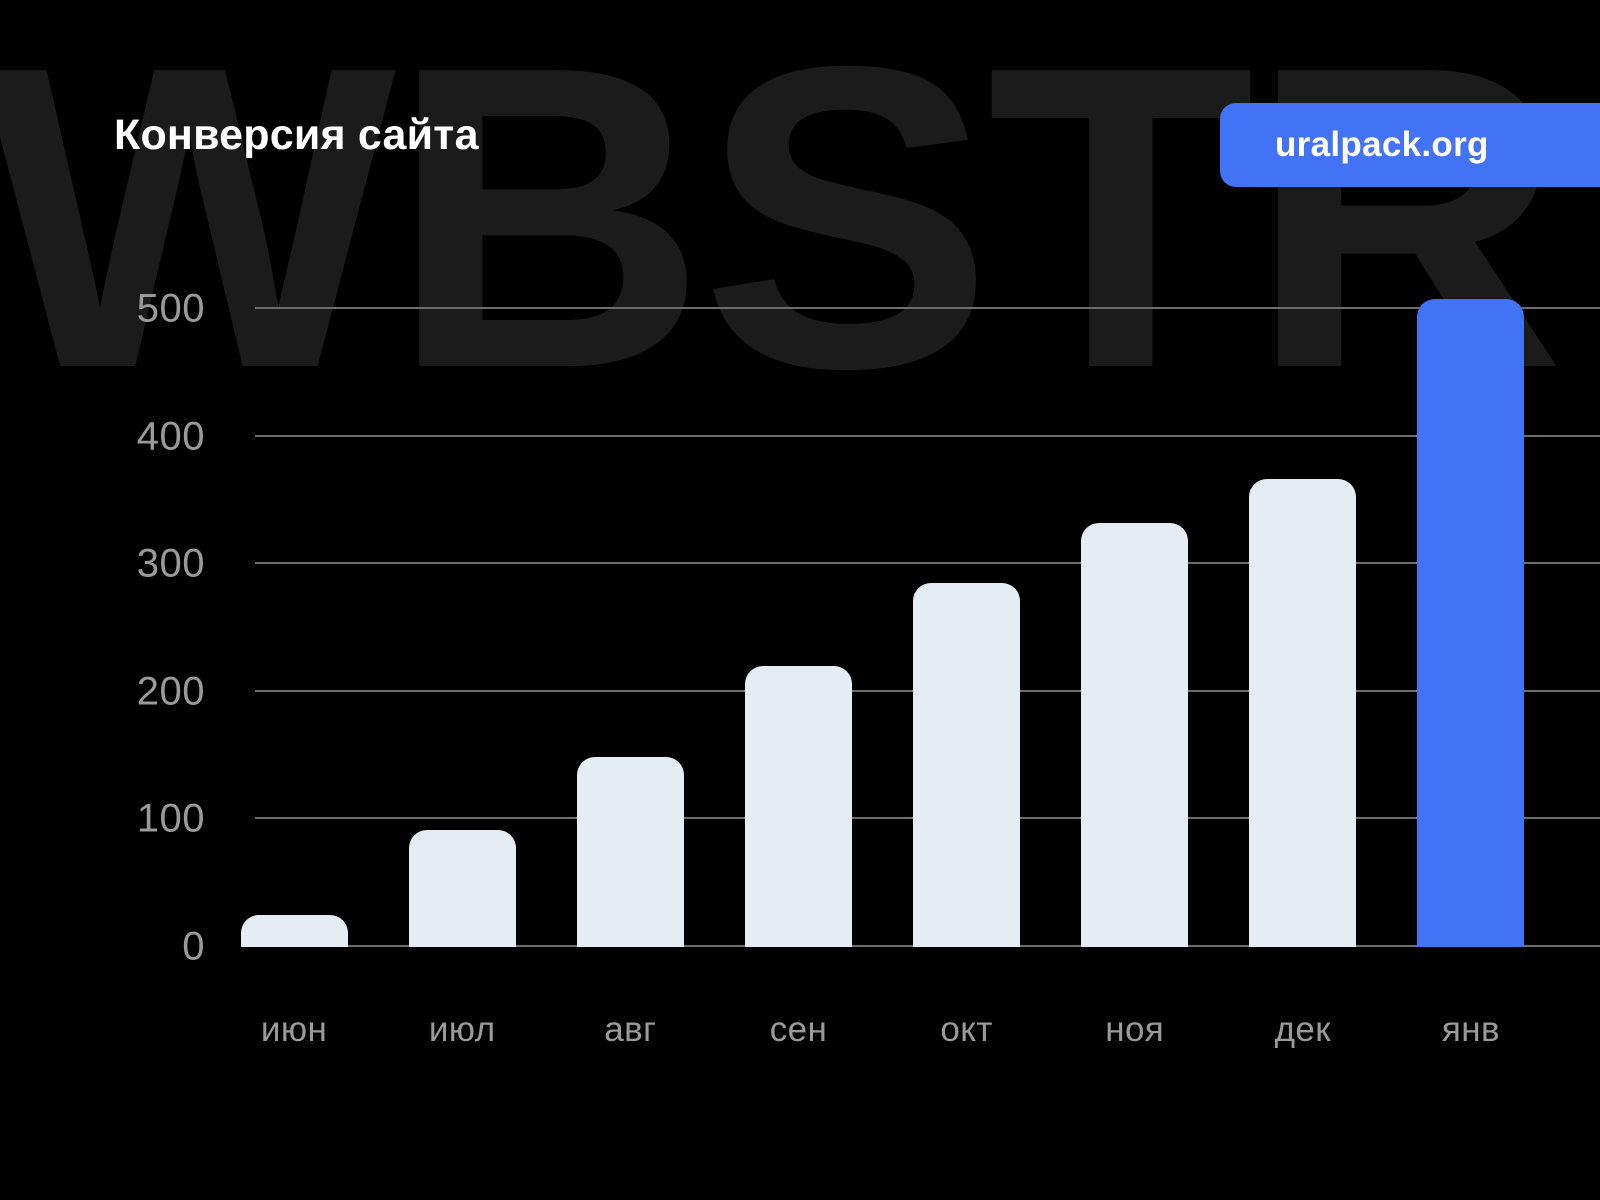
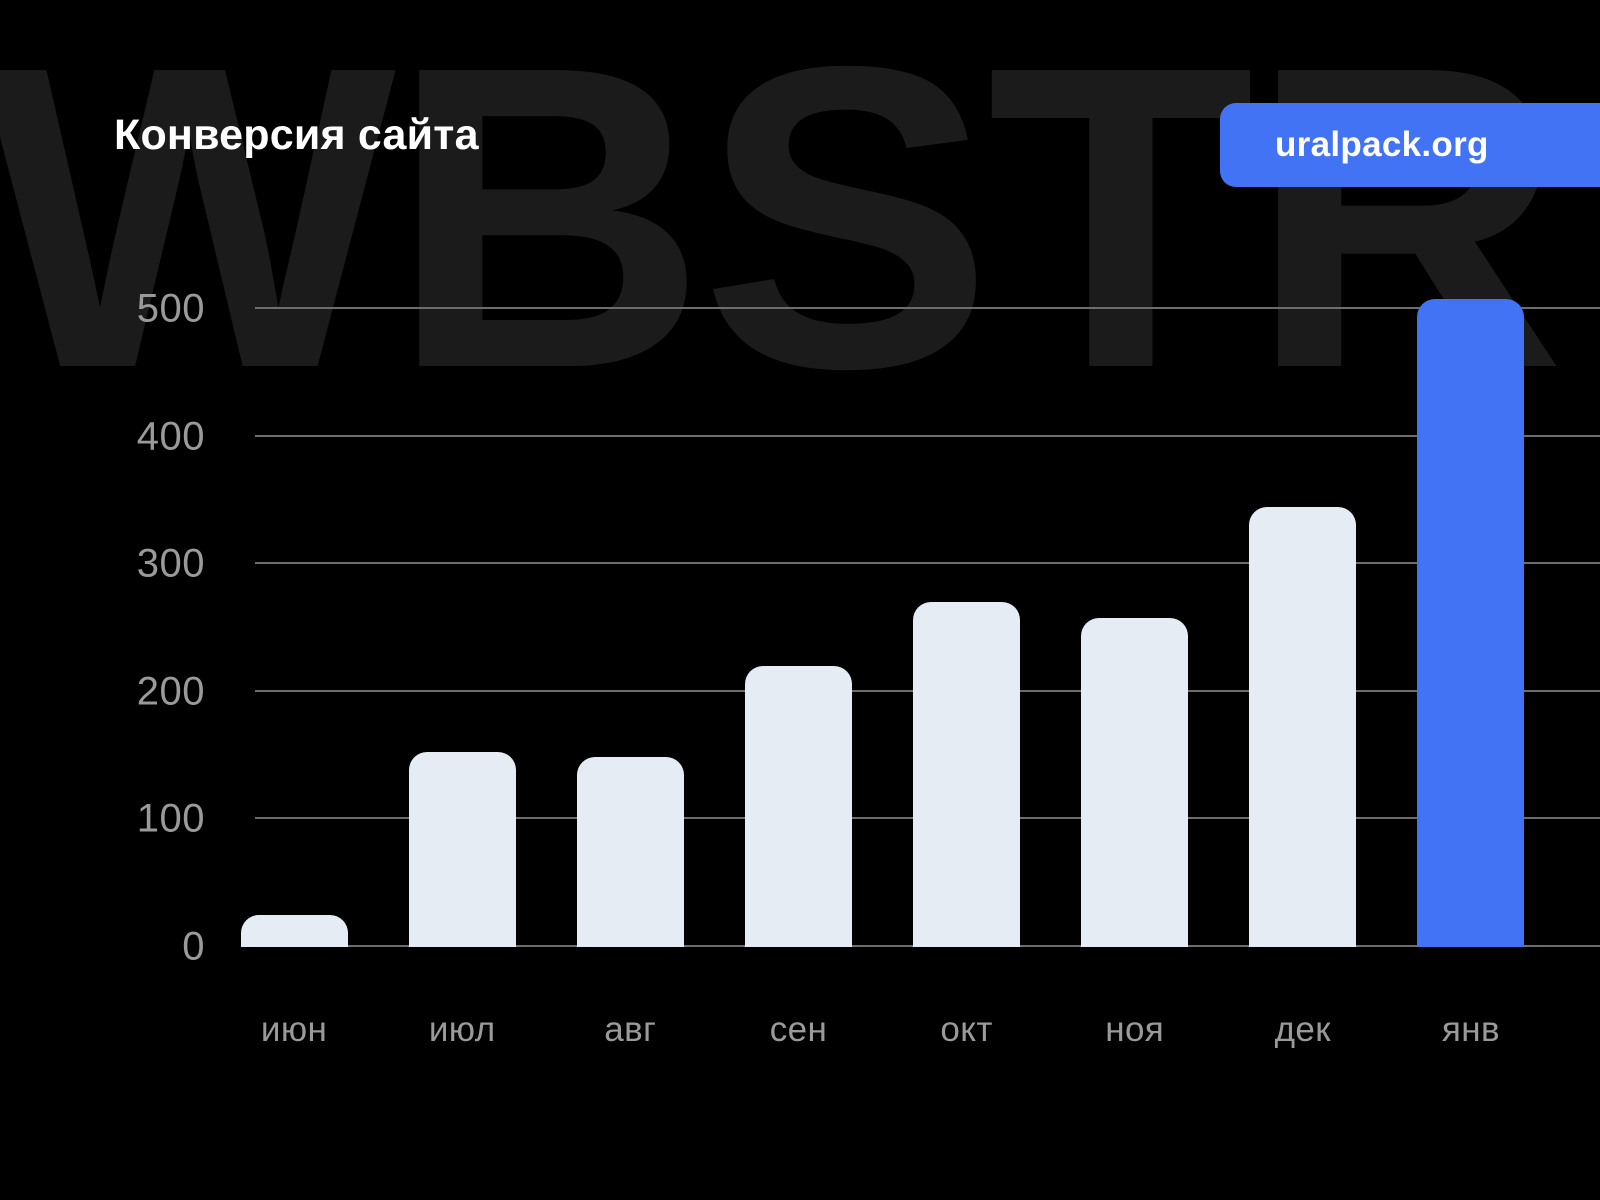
июл: 92 -> 153
окт: 285 -> 270
ноя: 332 -> 258
дек: 367 -> 345
